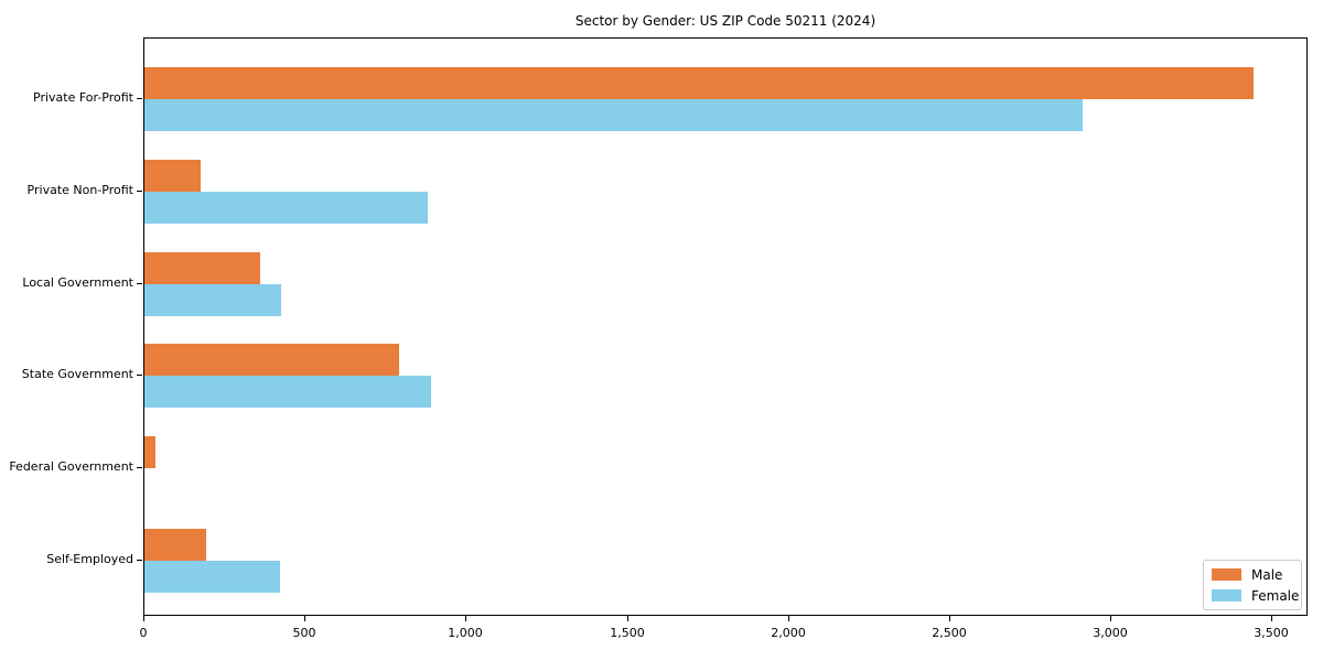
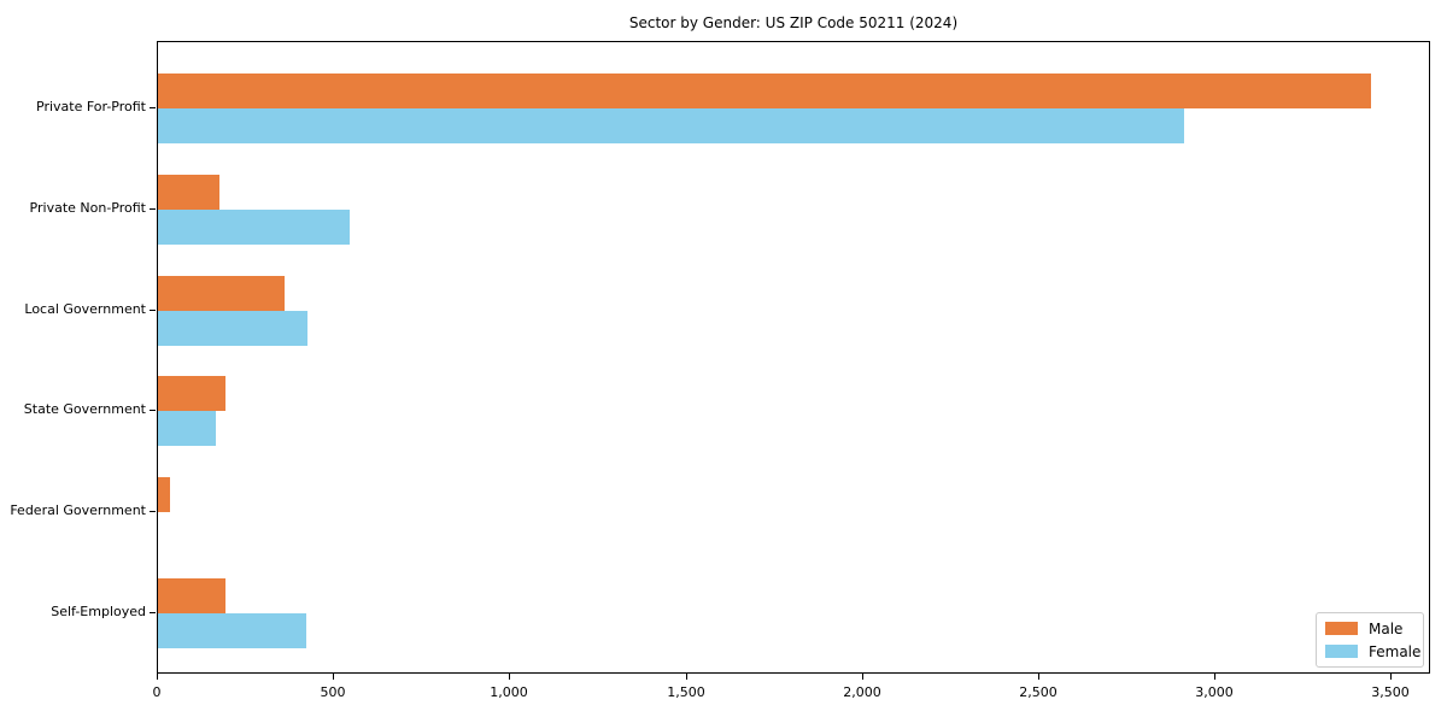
Female/Private Non-Profit: 880 -> 540
Male/State Government: 790 -> 190
Female/State Government: 890 -> 160
